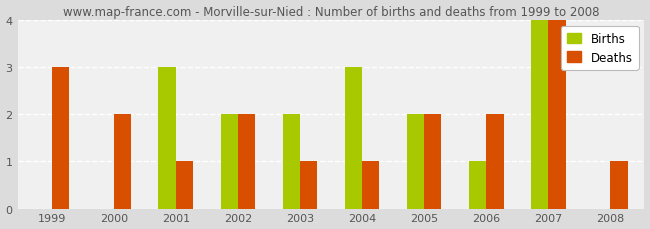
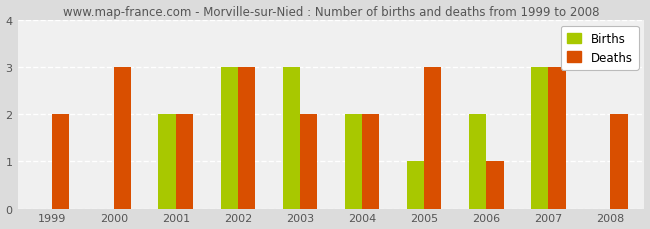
Deaths/1999: 3 -> 2
Deaths/2000: 2 -> 3
Births/2001: 3 -> 2
Deaths/2001: 1 -> 2
Births/2002: 2 -> 3
Deaths/2002: 2 -> 3
Births/2003: 2 -> 3
Deaths/2003: 1 -> 2
Births/2004: 3 -> 2
Deaths/2004: 1 -> 2
Births/2005: 2 -> 1
Deaths/2005: 2 -> 3
Births/2006: 1 -> 2
Deaths/2006: 2 -> 1
Births/2007: 4 -> 3
Deaths/2007: 4 -> 3
Deaths/2008: 1 -> 2
